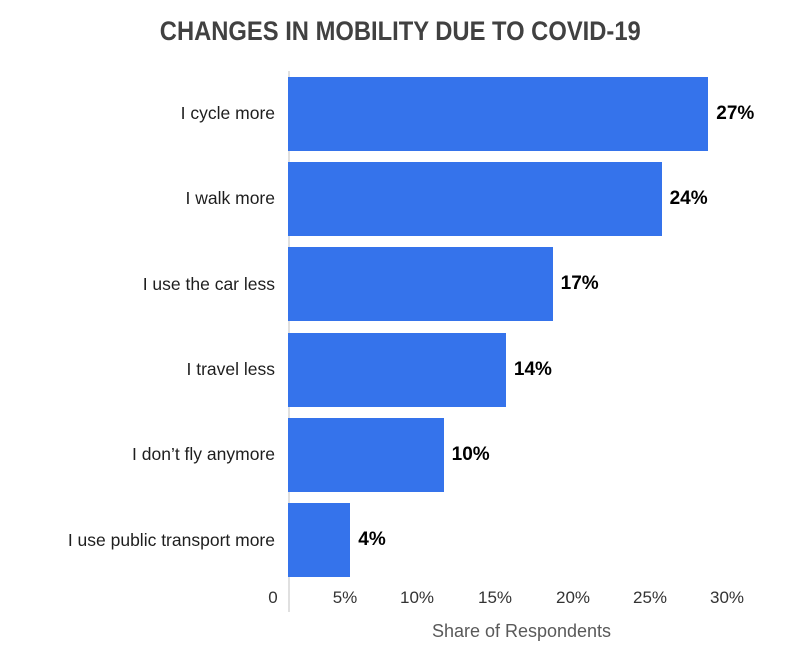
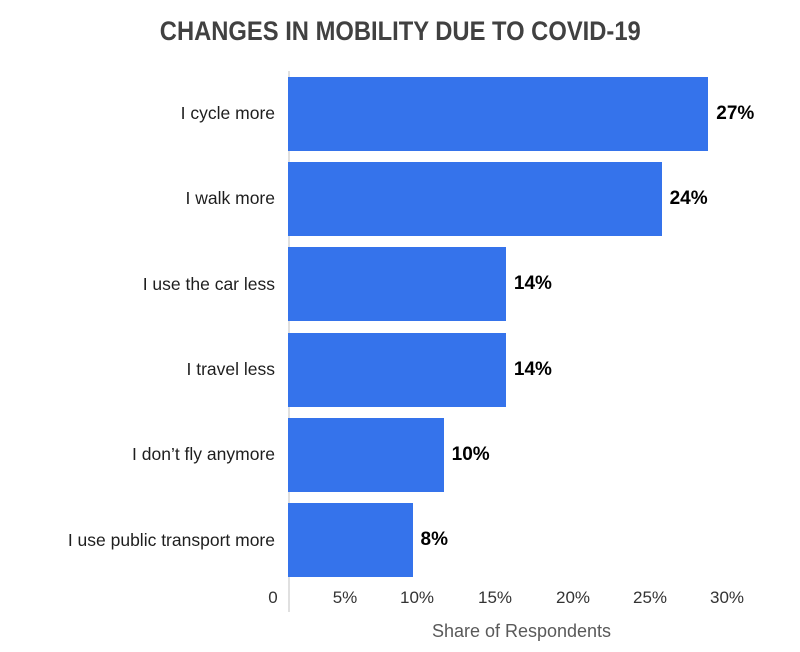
I use the car less: 17% -> 14%
I use public transport more: 4% -> 8%
